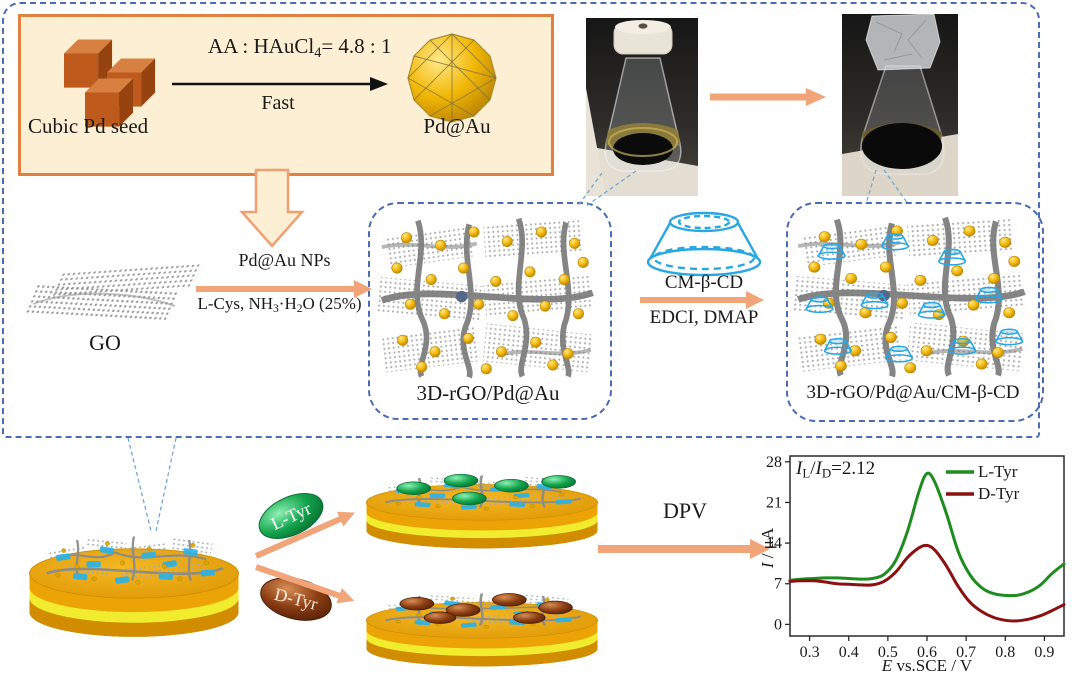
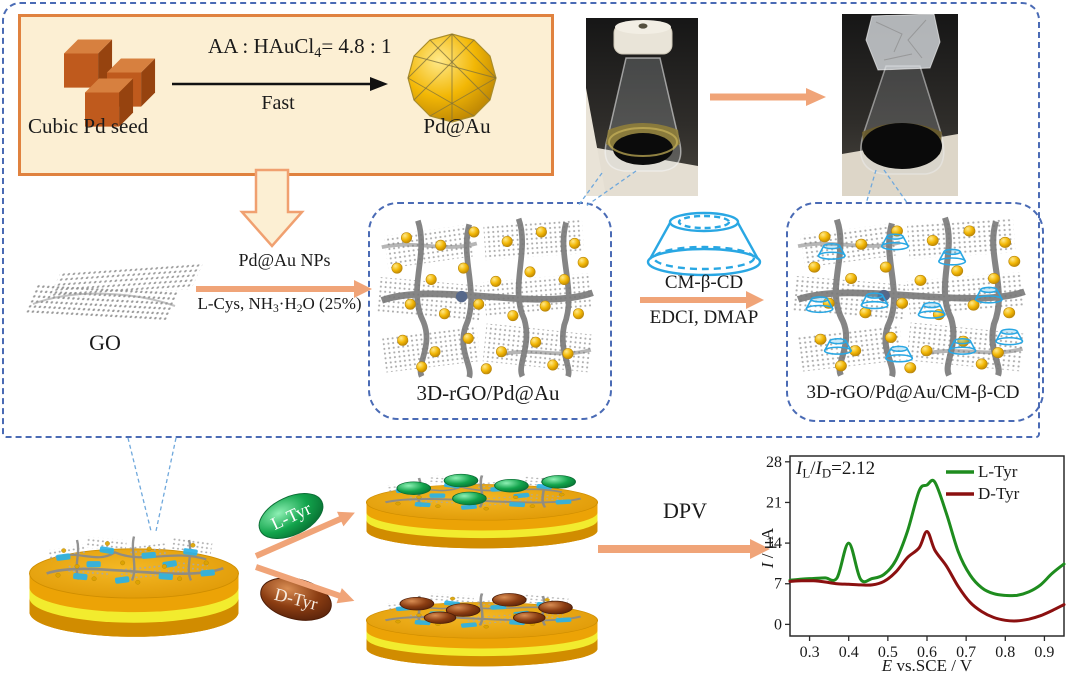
L-Tyr/0.4: 8 -> 14
L-Tyr/0.6: 26 -> 24
D-Tyr/0.6: 14 -> 16
